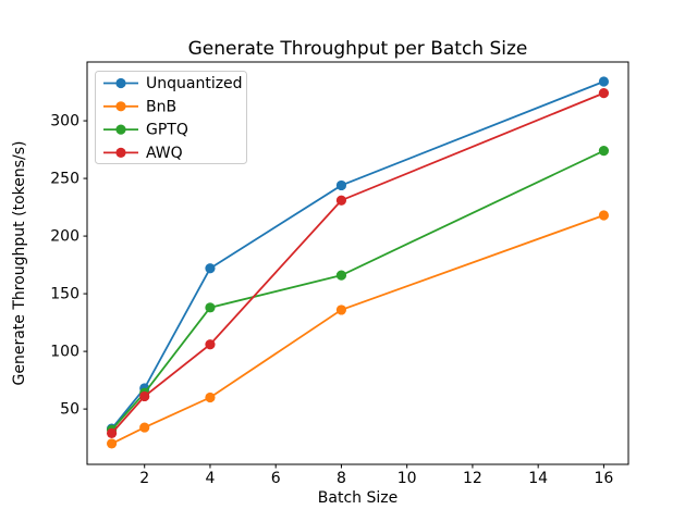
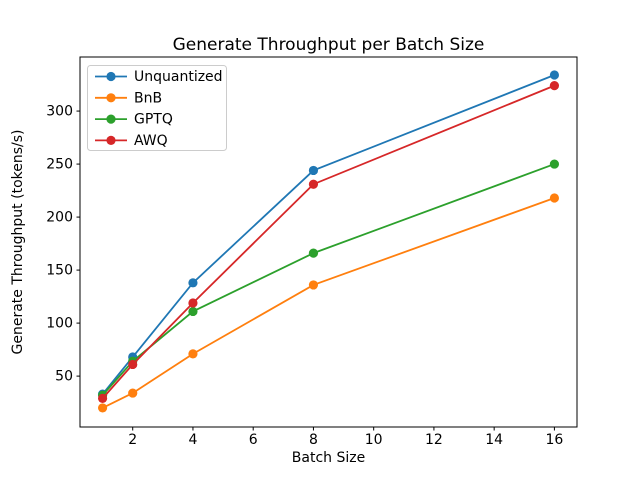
Unquantized/4: 172 -> 138
BnB/4: 60 -> 71
GPTQ/4: 138 -> 111
AWQ/4: 106 -> 119
GPTQ/16: 274 -> 250
